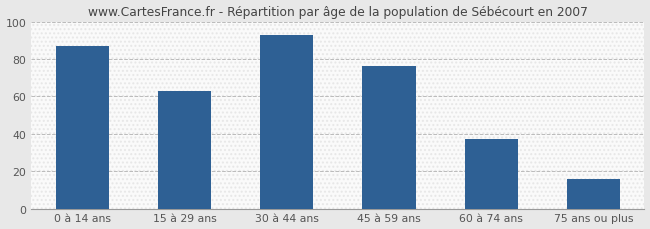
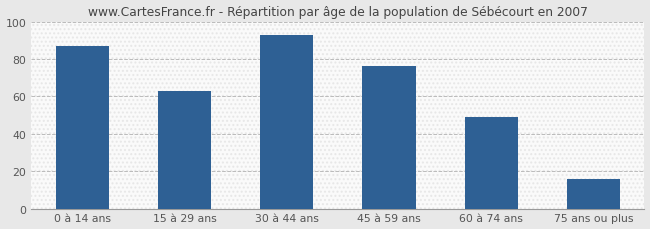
60 à 74 ans: 37 -> 49
